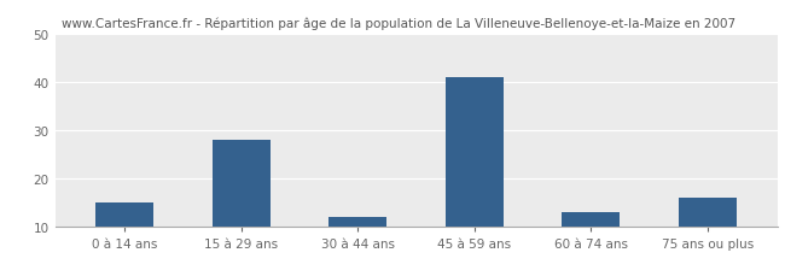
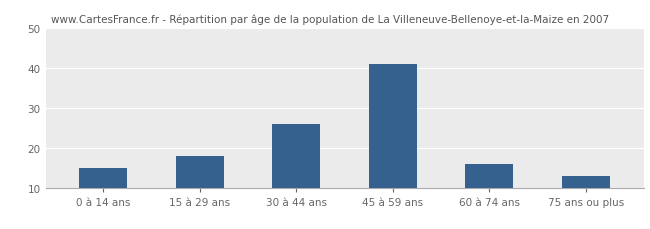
15 à 29 ans: 28 -> 18
30 à 44 ans: 12 -> 26
60 à 74 ans: 13 -> 16
75 ans ou plus: 16 -> 13
